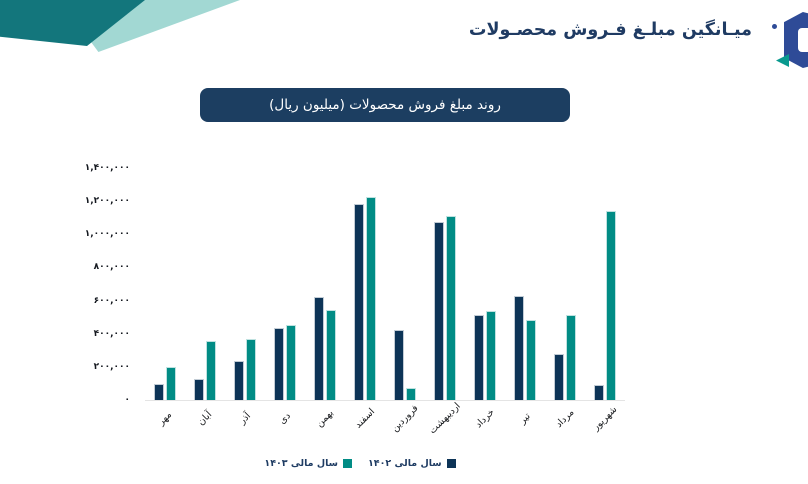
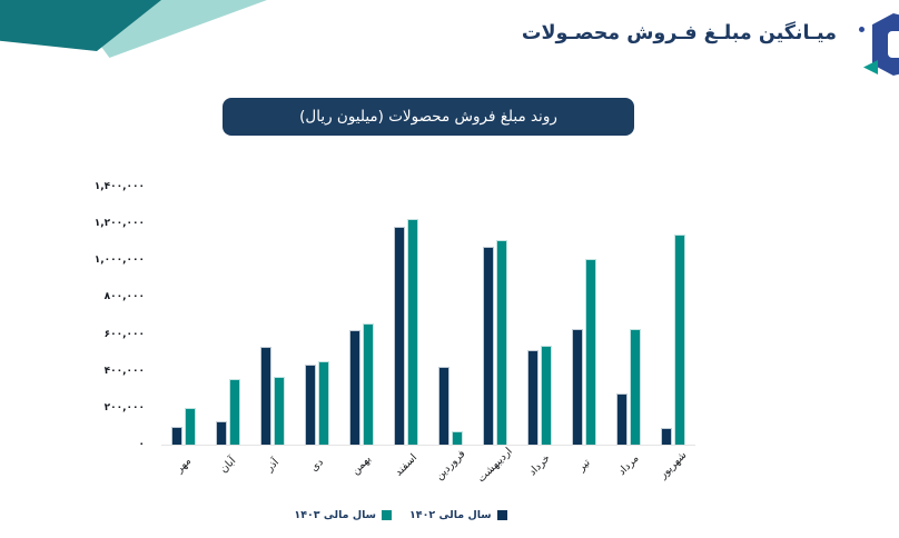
سال مالی ۱۴۰۲/آذر: 240000 -> 530000
سال مالی ۱۴۰۳/بهمن: 540000 -> 660000
سال مالی ۱۴۰۳/تیر: 480000 -> 1010000
سال مالی ۱۴۰۳/مرداد: 520000 -> 630000
